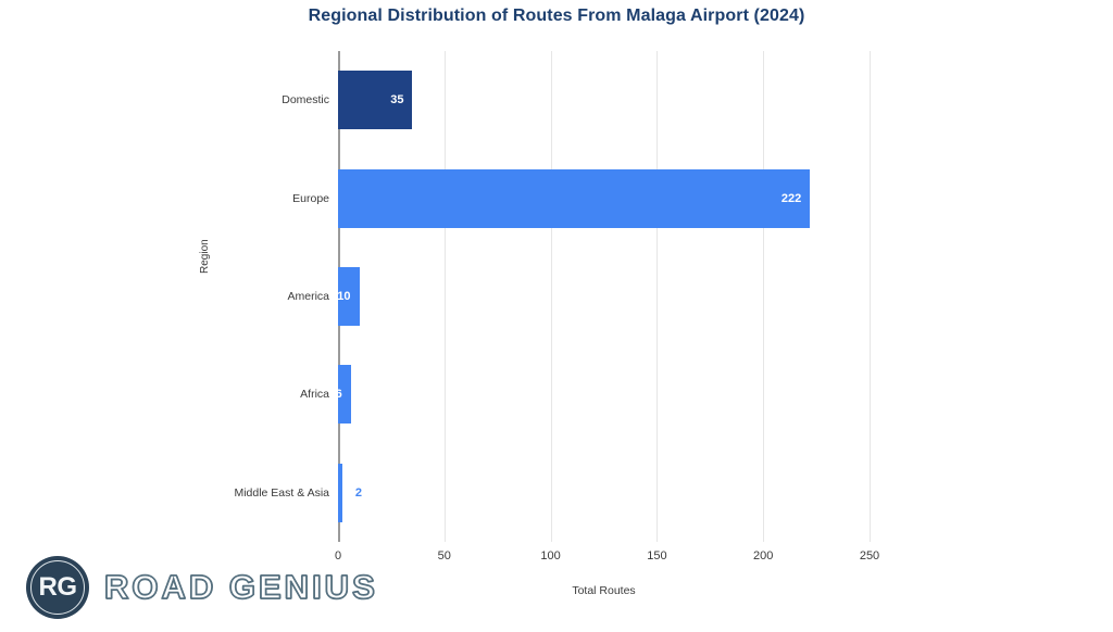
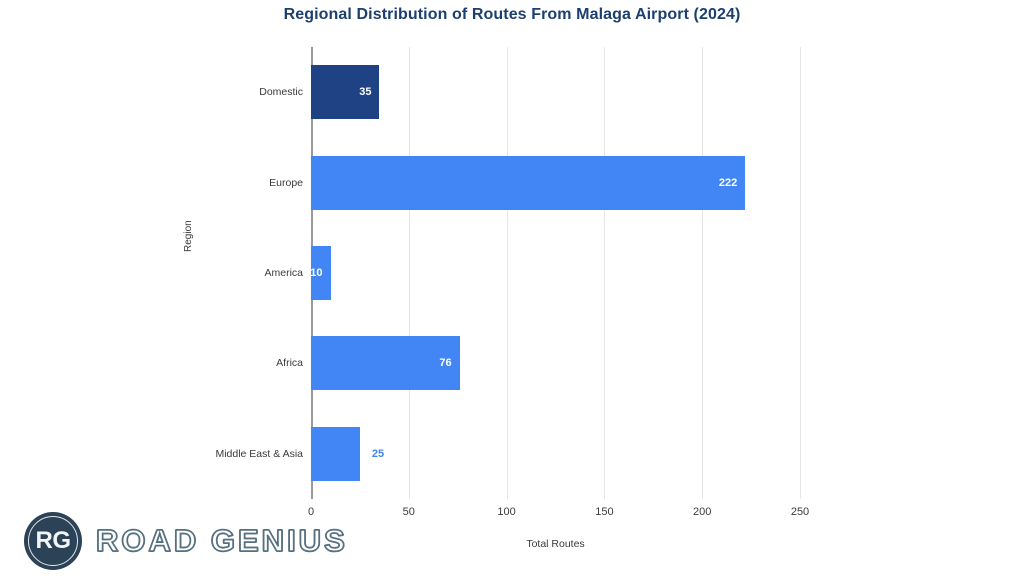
Africa: 6 -> 76
Middle East & Asia: 2 -> 25
